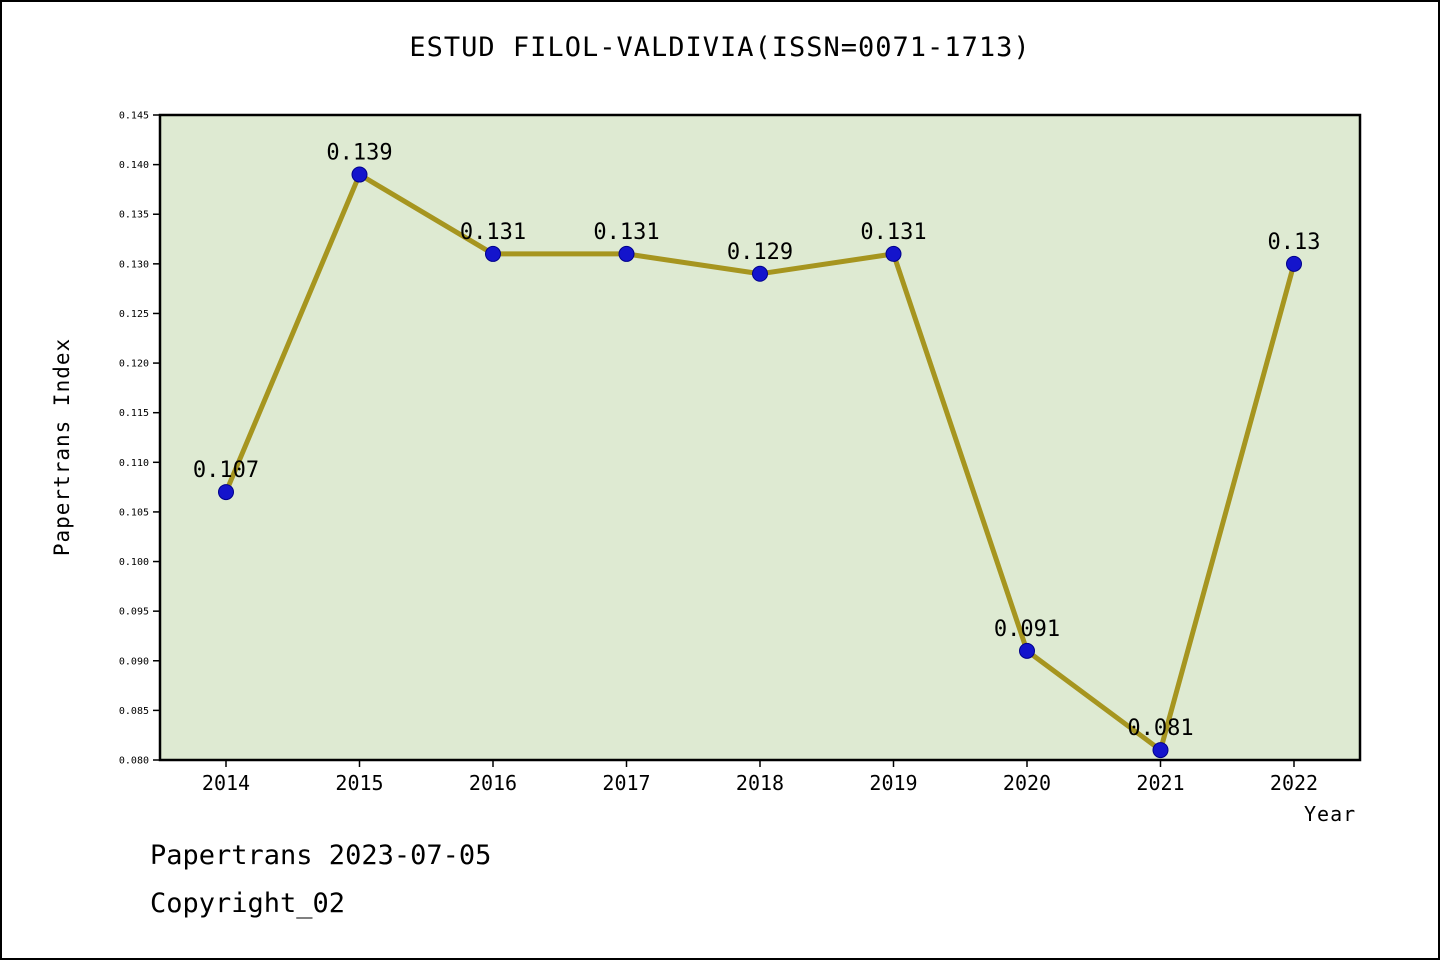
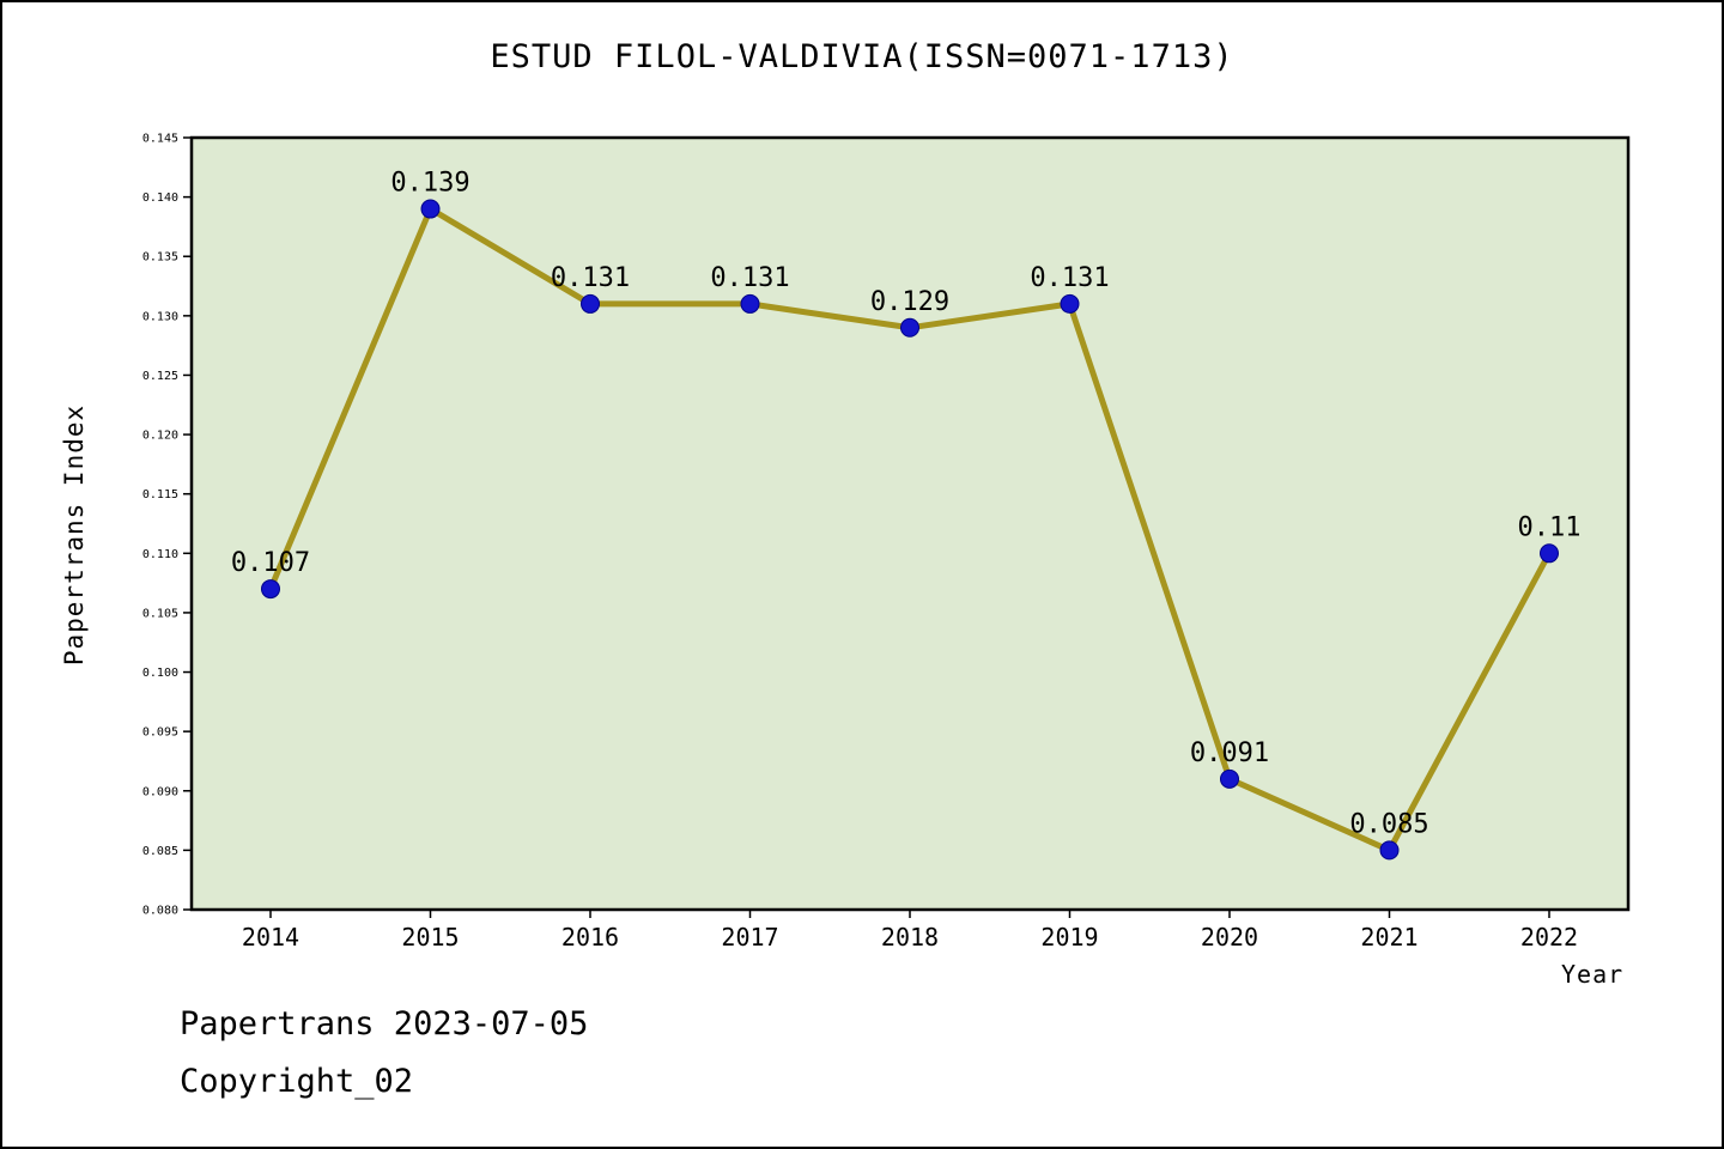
2021: 0.081 -> 0.085
2022: 0.13 -> 0.11
